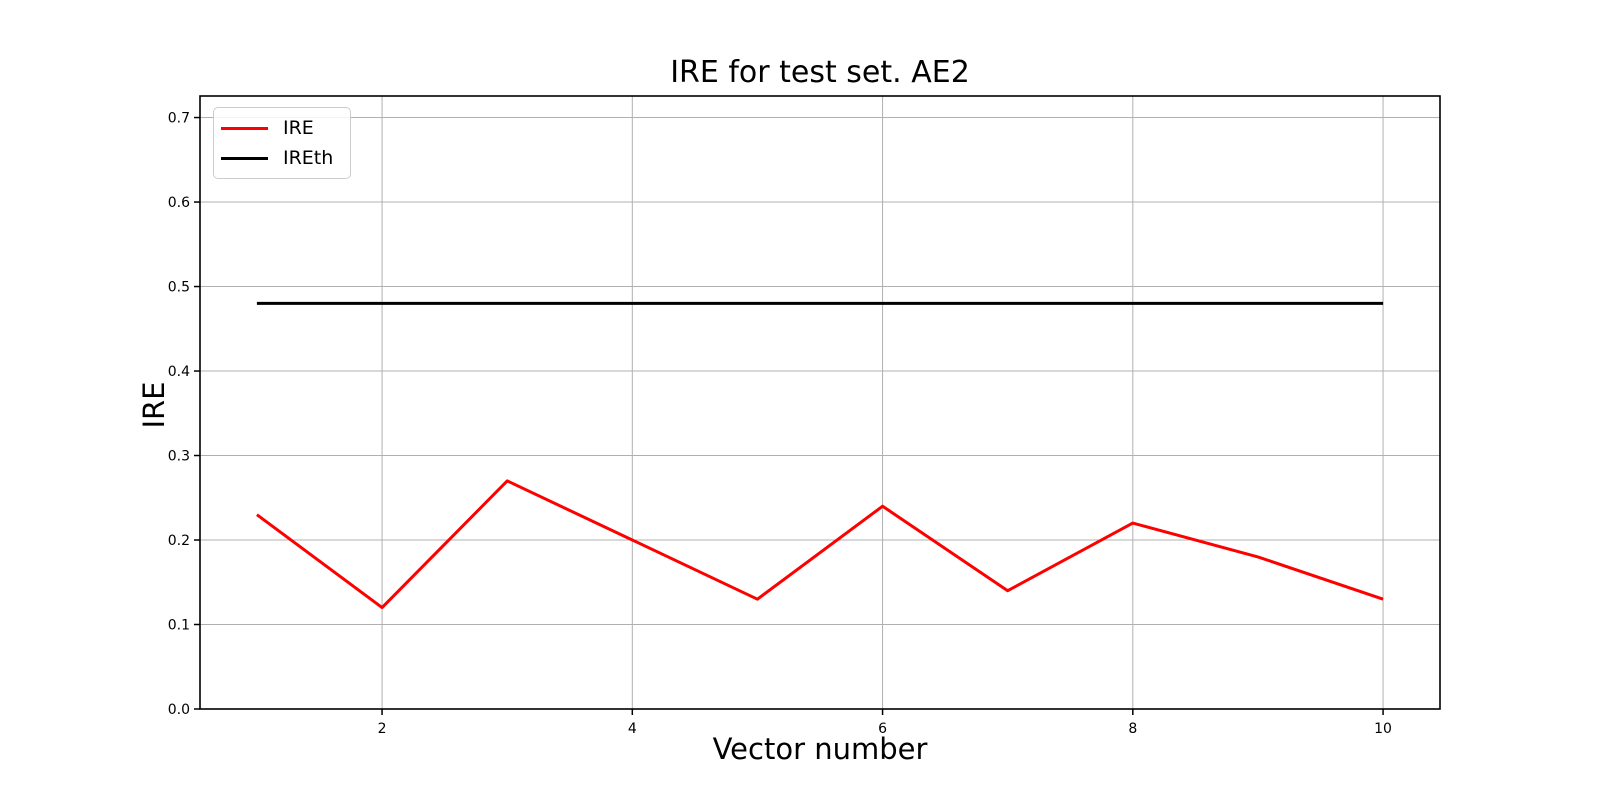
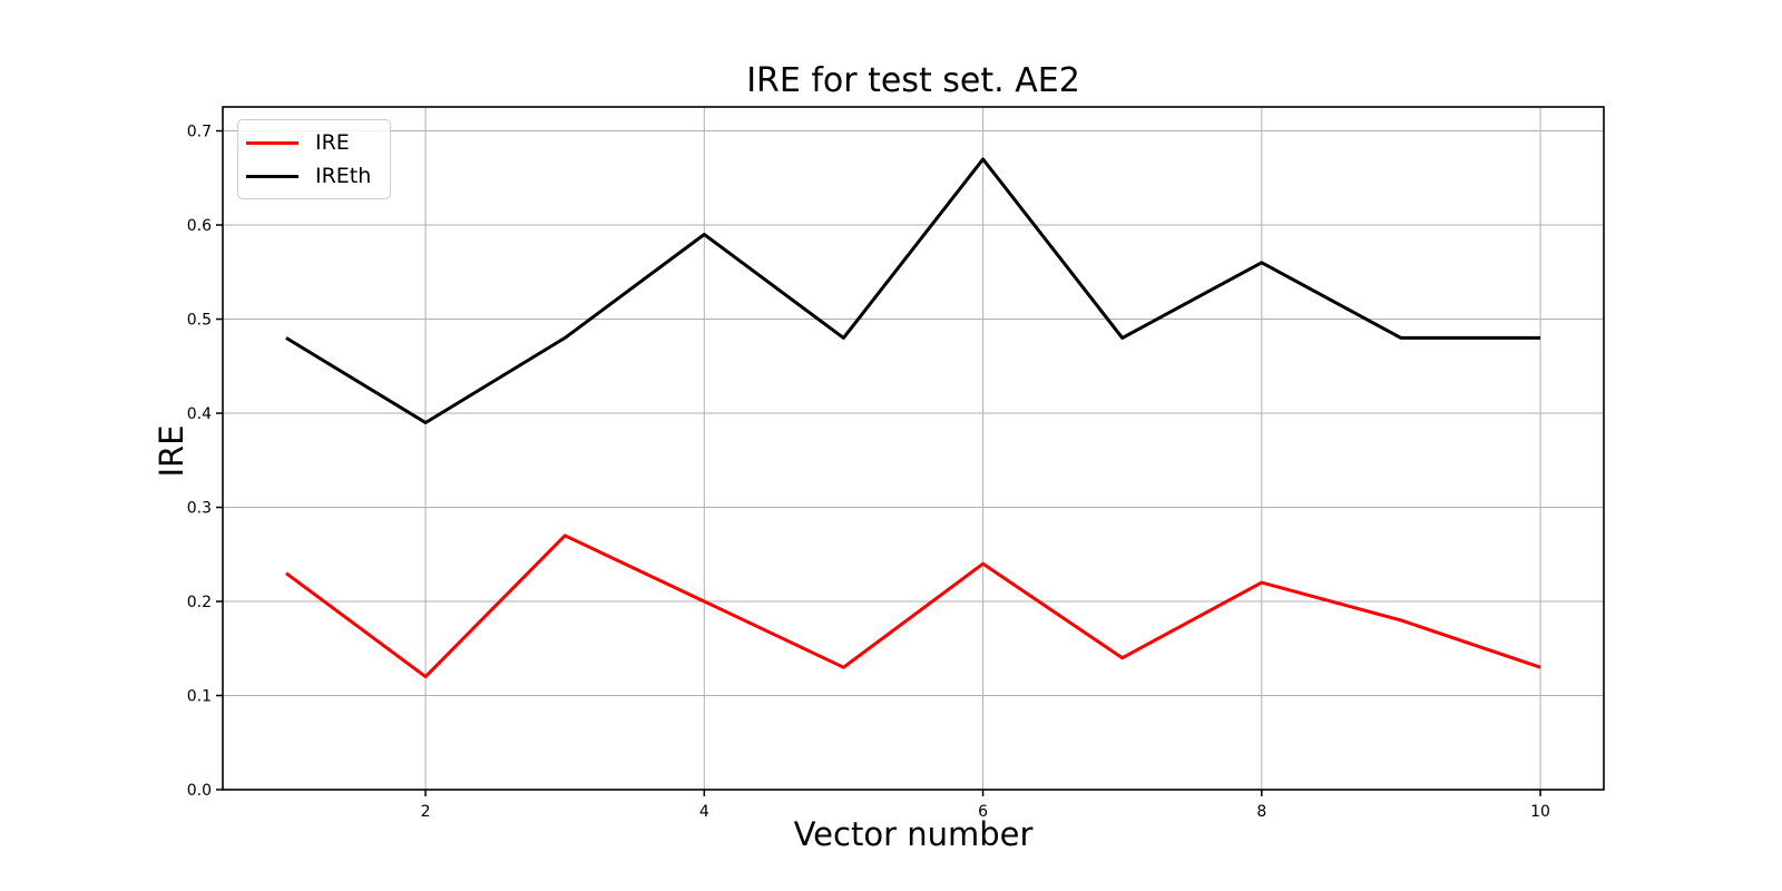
IREth/2: 0.48 -> 0.39
IREth/4: 0.48 -> 0.59
IREth/6: 0.48 -> 0.67
IREth/8: 0.48 -> 0.56
